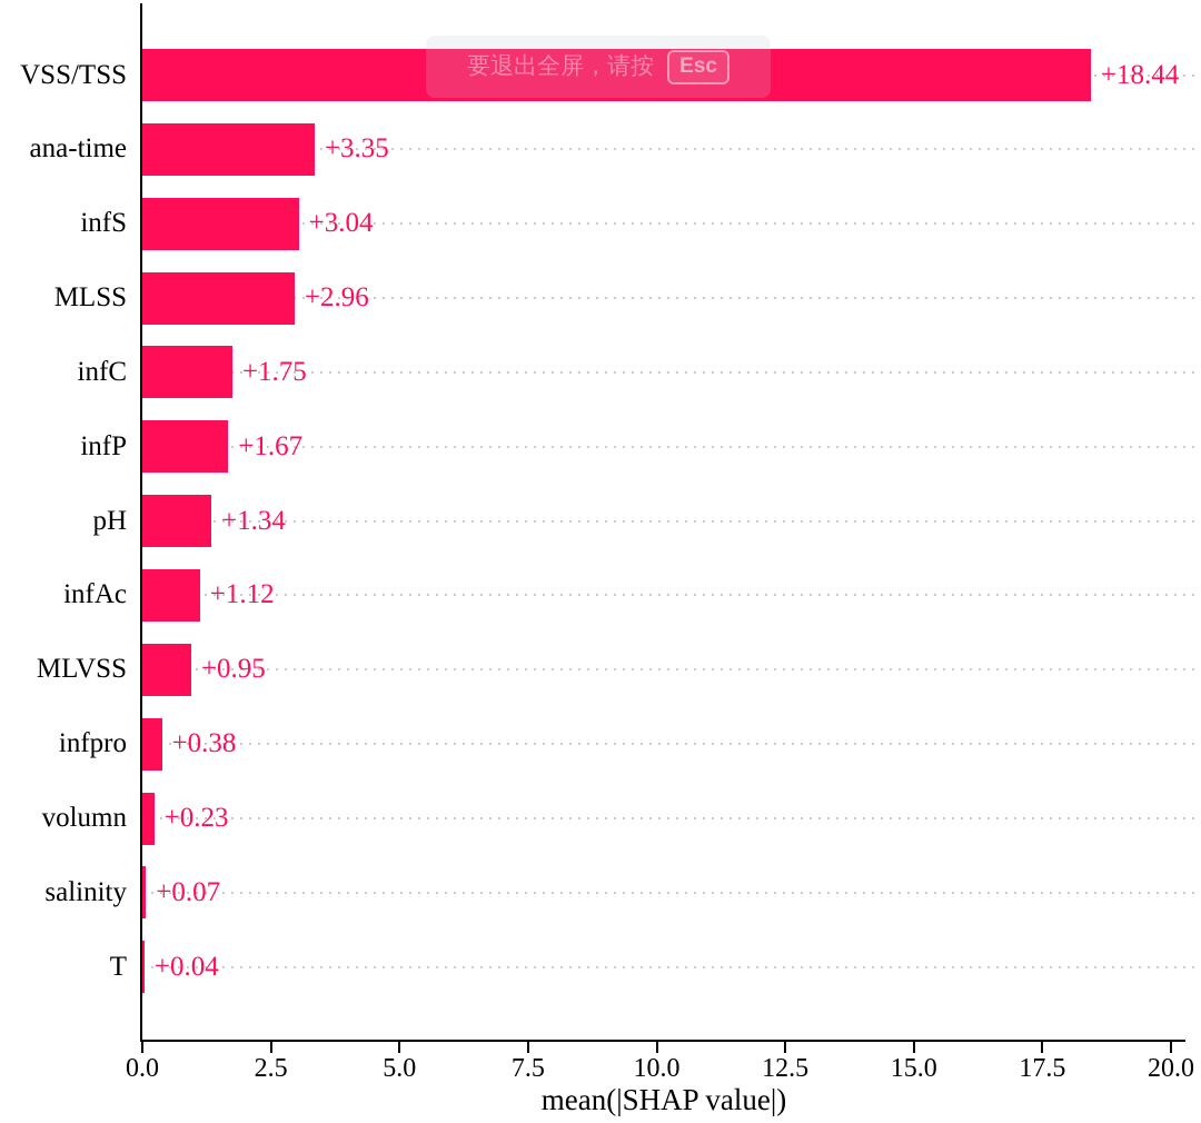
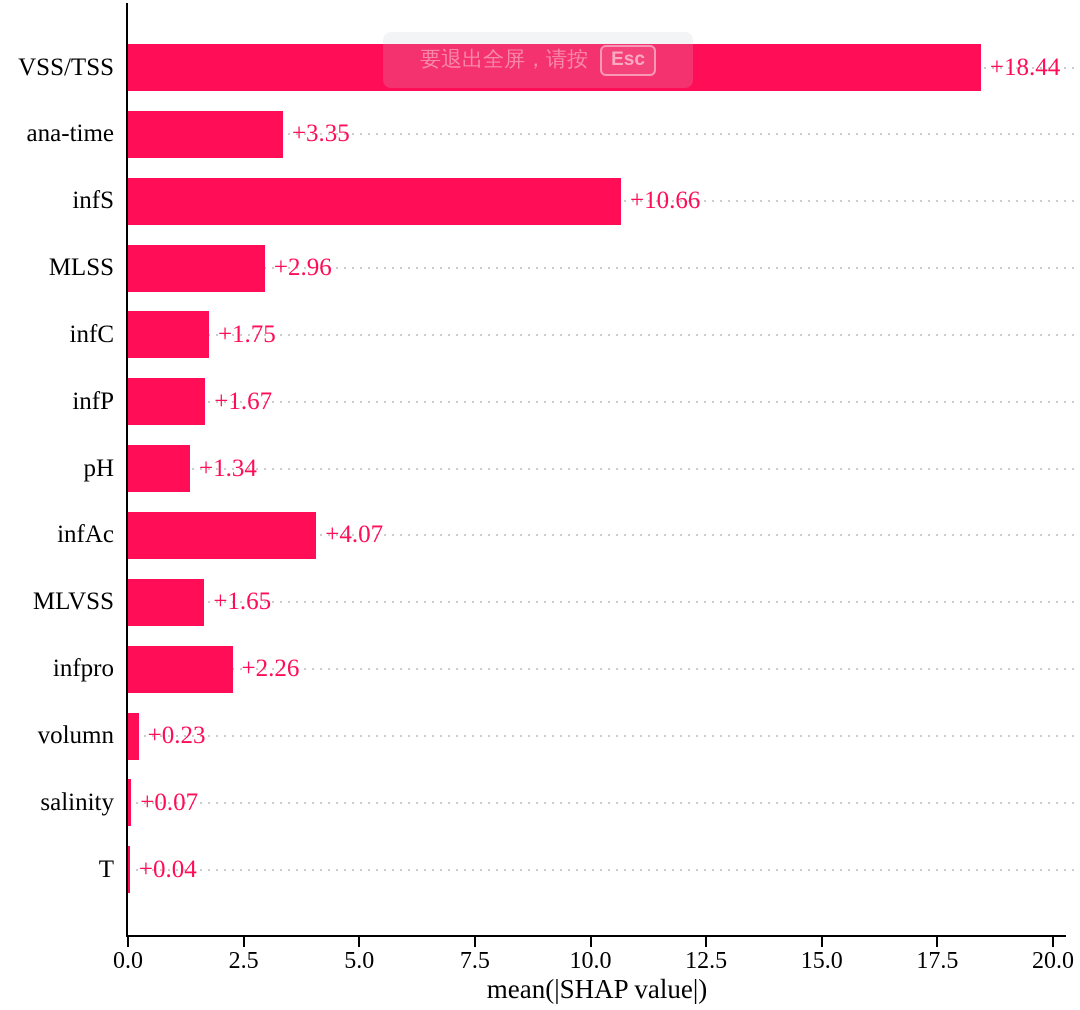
infS: +3.04 -> +10.66
infAc: +1.12 -> +4.07
MLVSS: +0.95 -> +1.65
infpro: +0.38 -> +2.26
